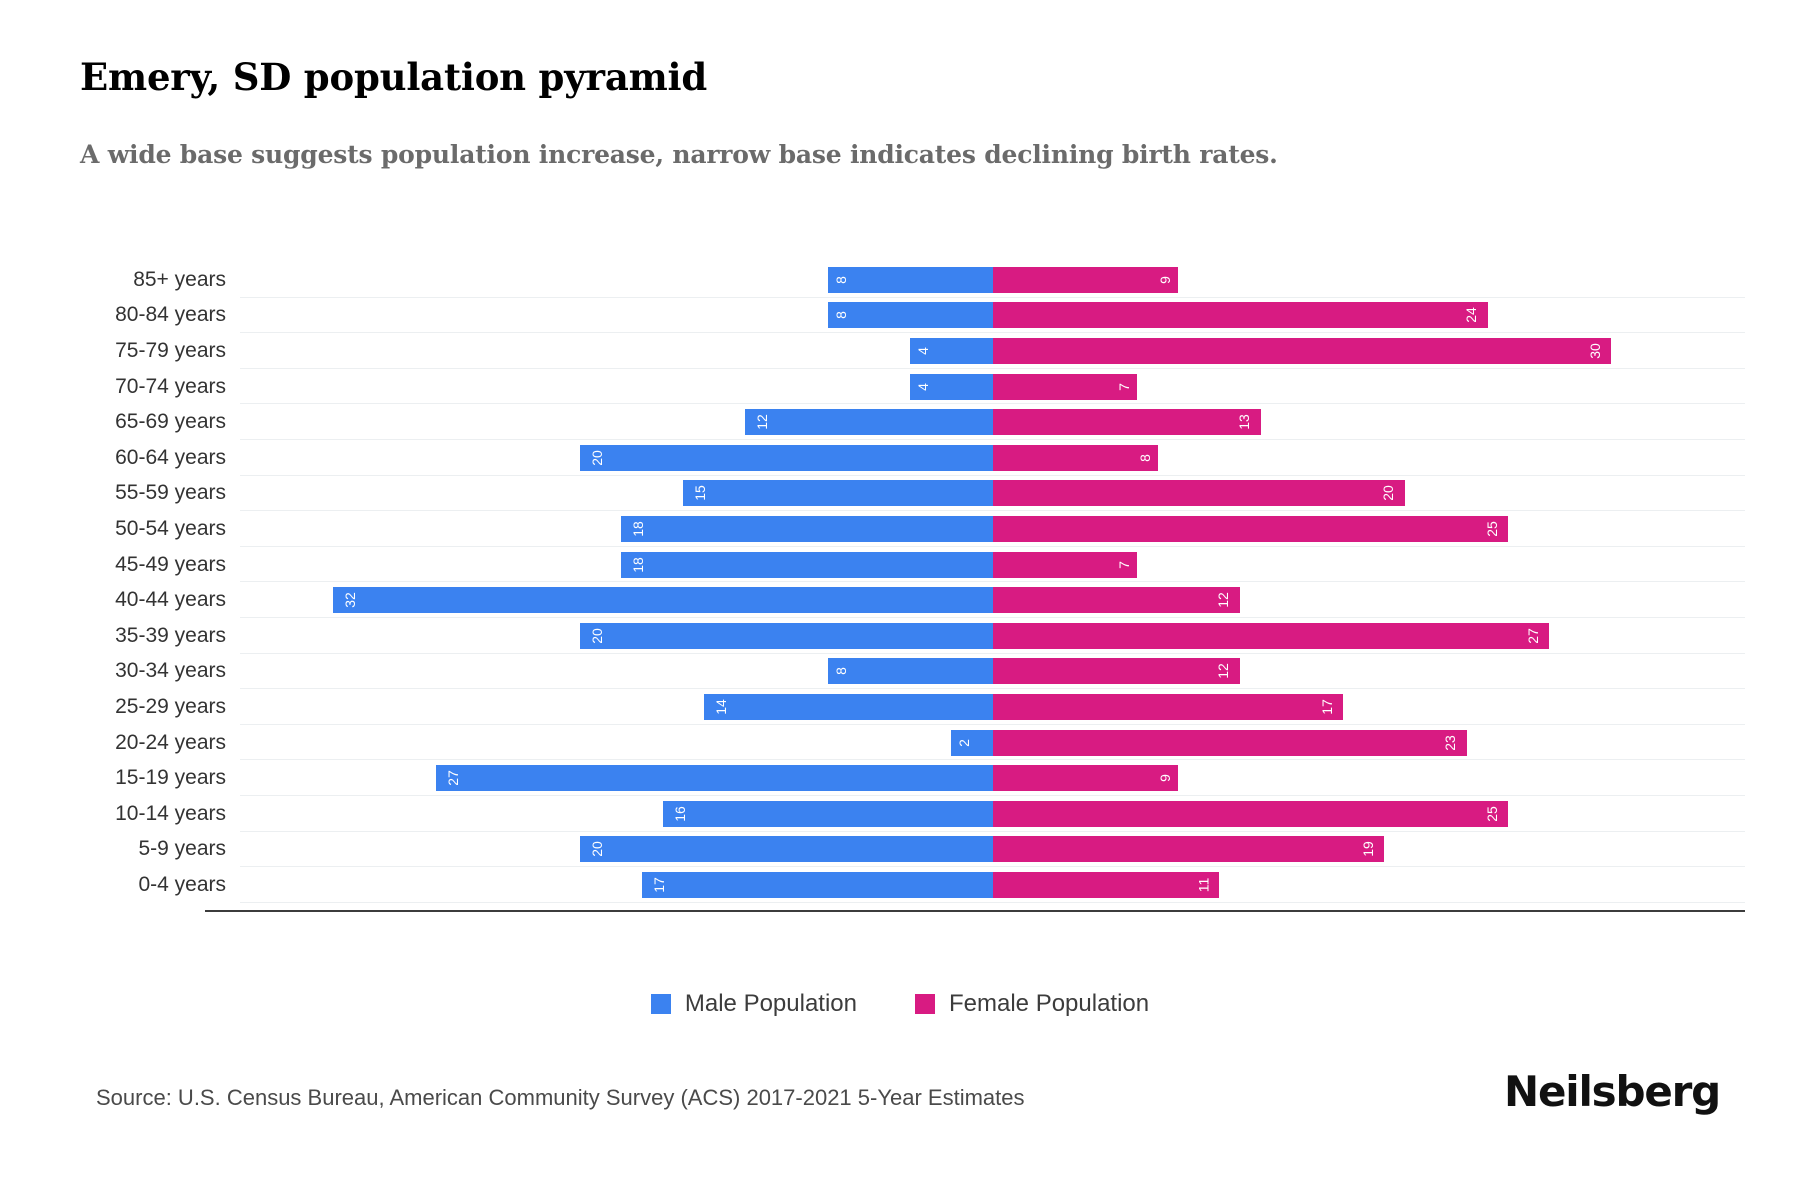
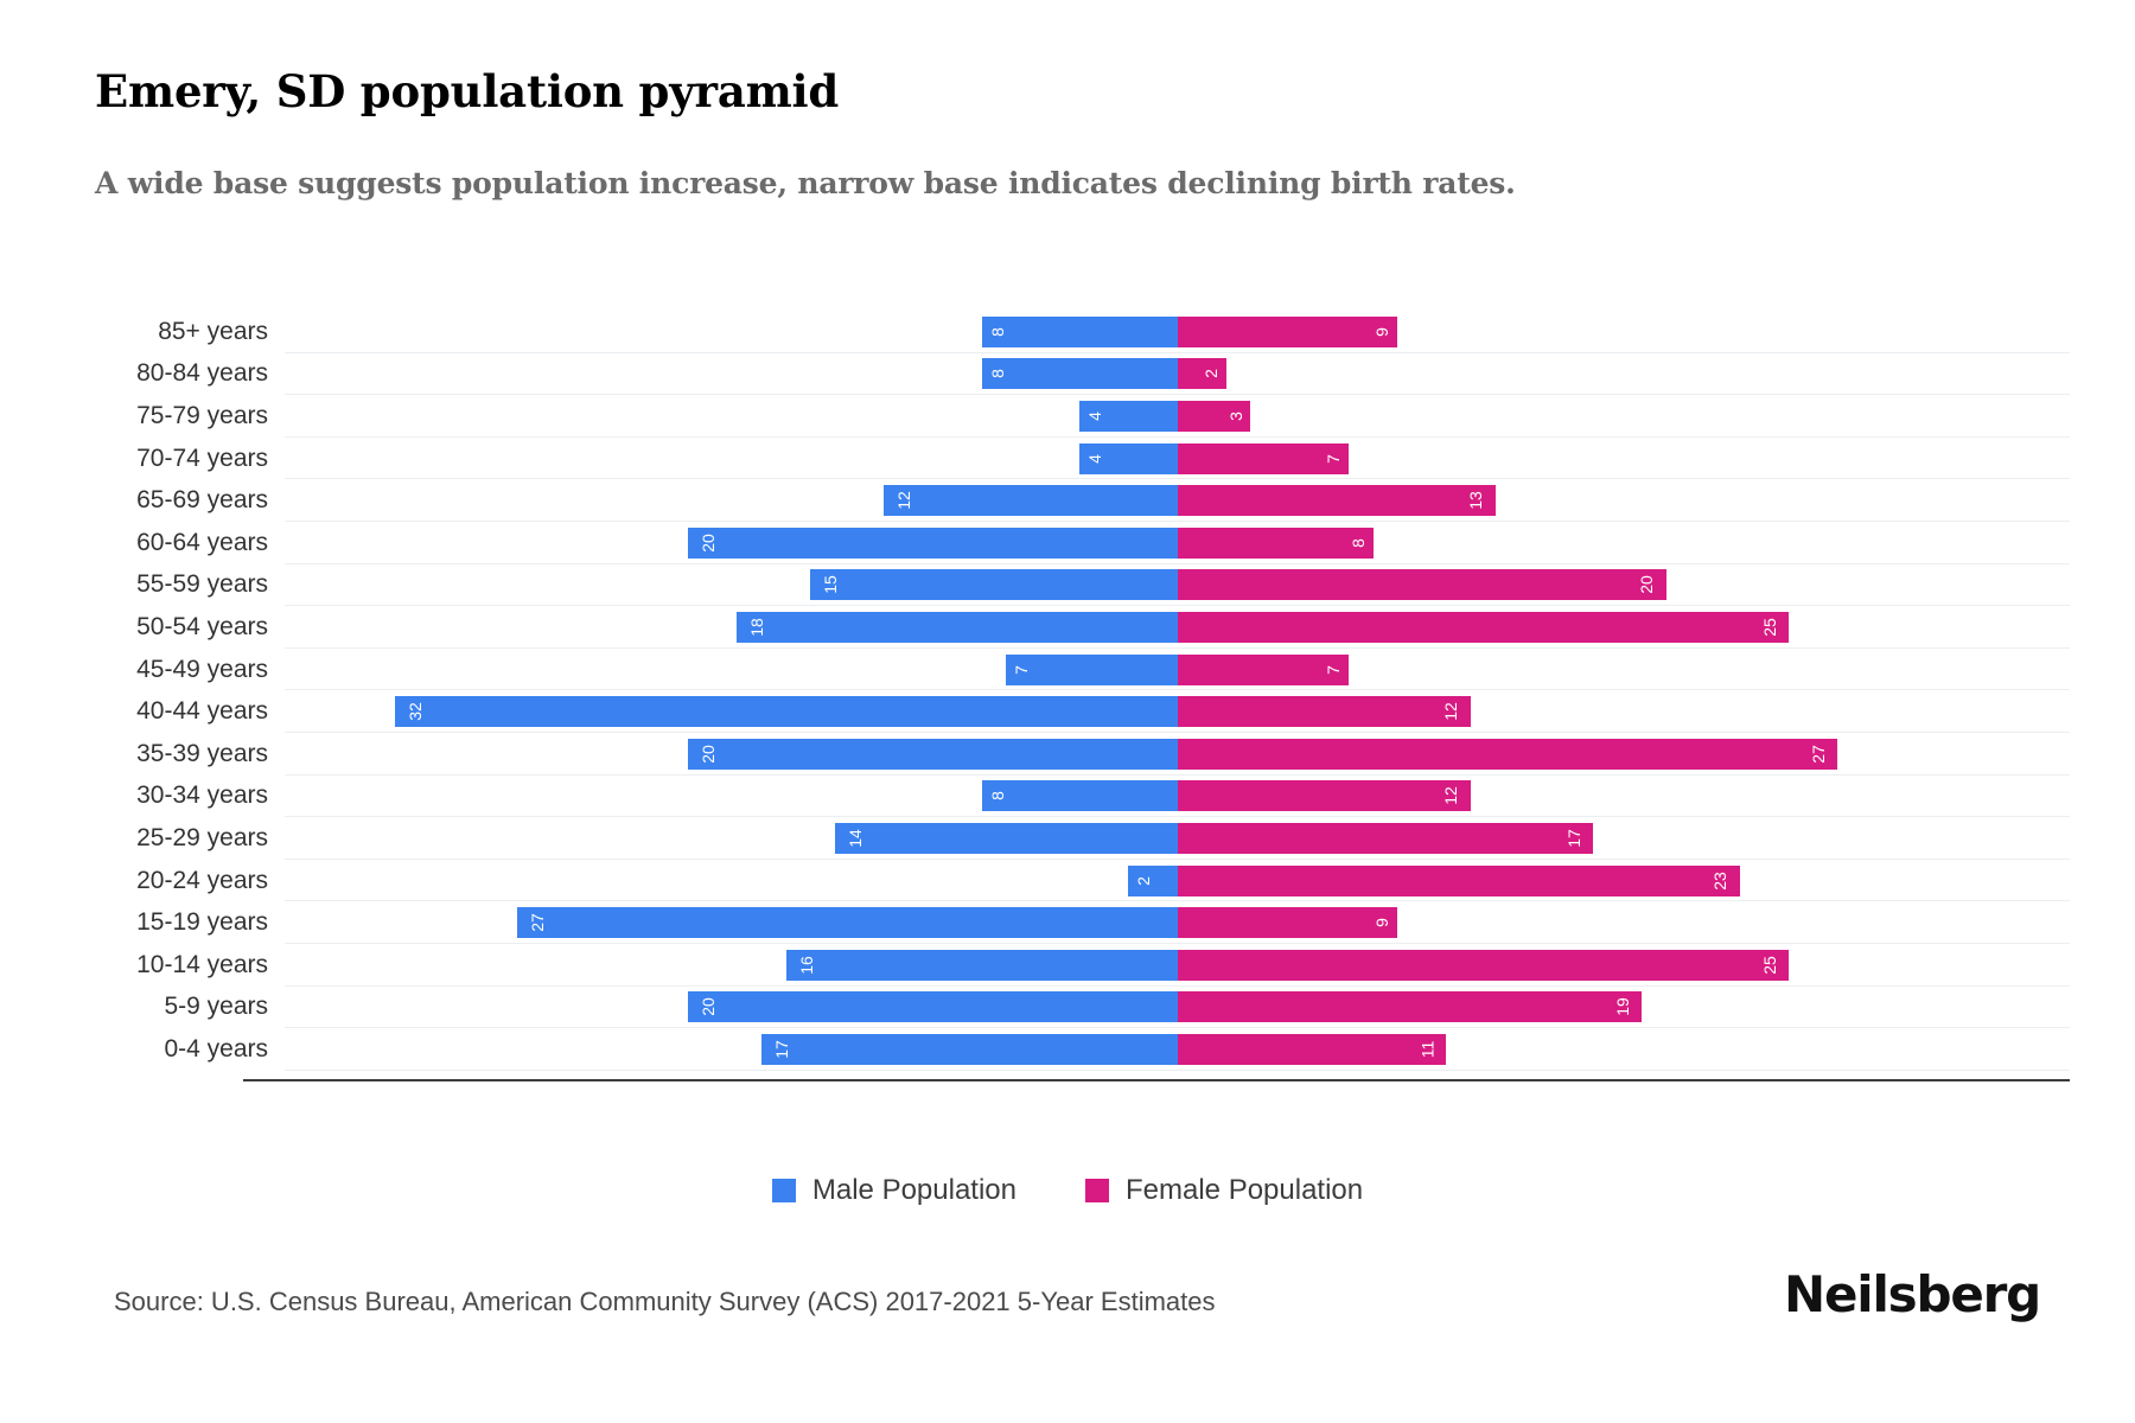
Female Population/80-84 years: 24 -> 2
Female Population/75-79 years: 30 -> 3
Male Population/45-49 years: 18 -> 7
